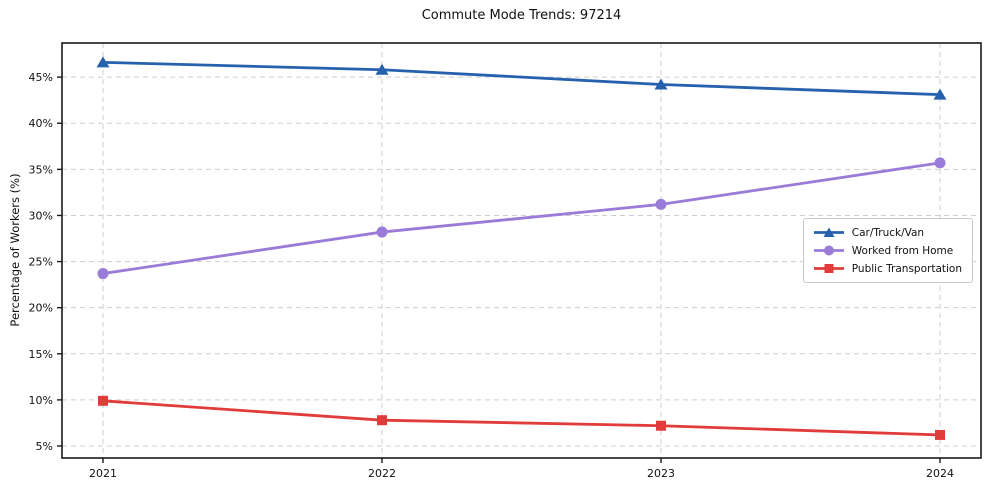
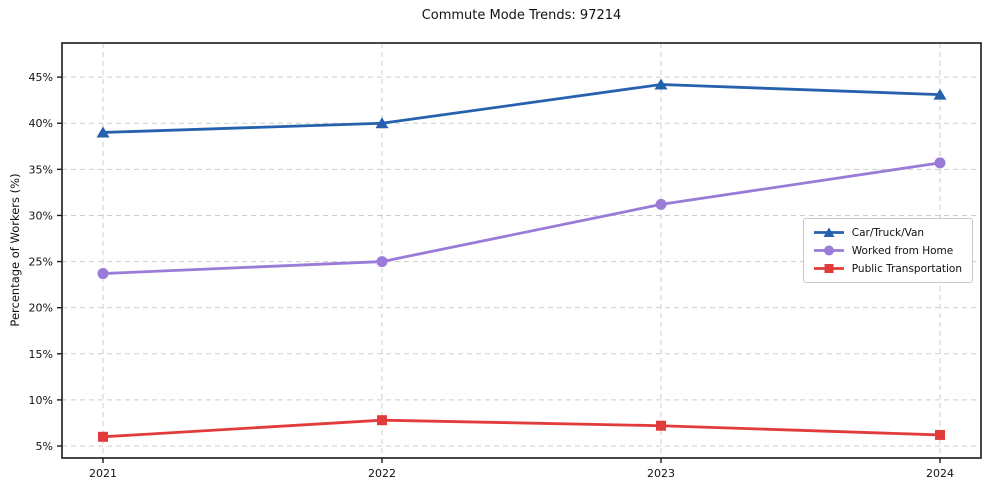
Car/Truck/Van/2021: 47% -> 39%
Public Transportation/2021: 10% -> 6%
Car/Truck/Van/2022: 46% -> 40%
Worked from Home/2022: 28% -> 25%
